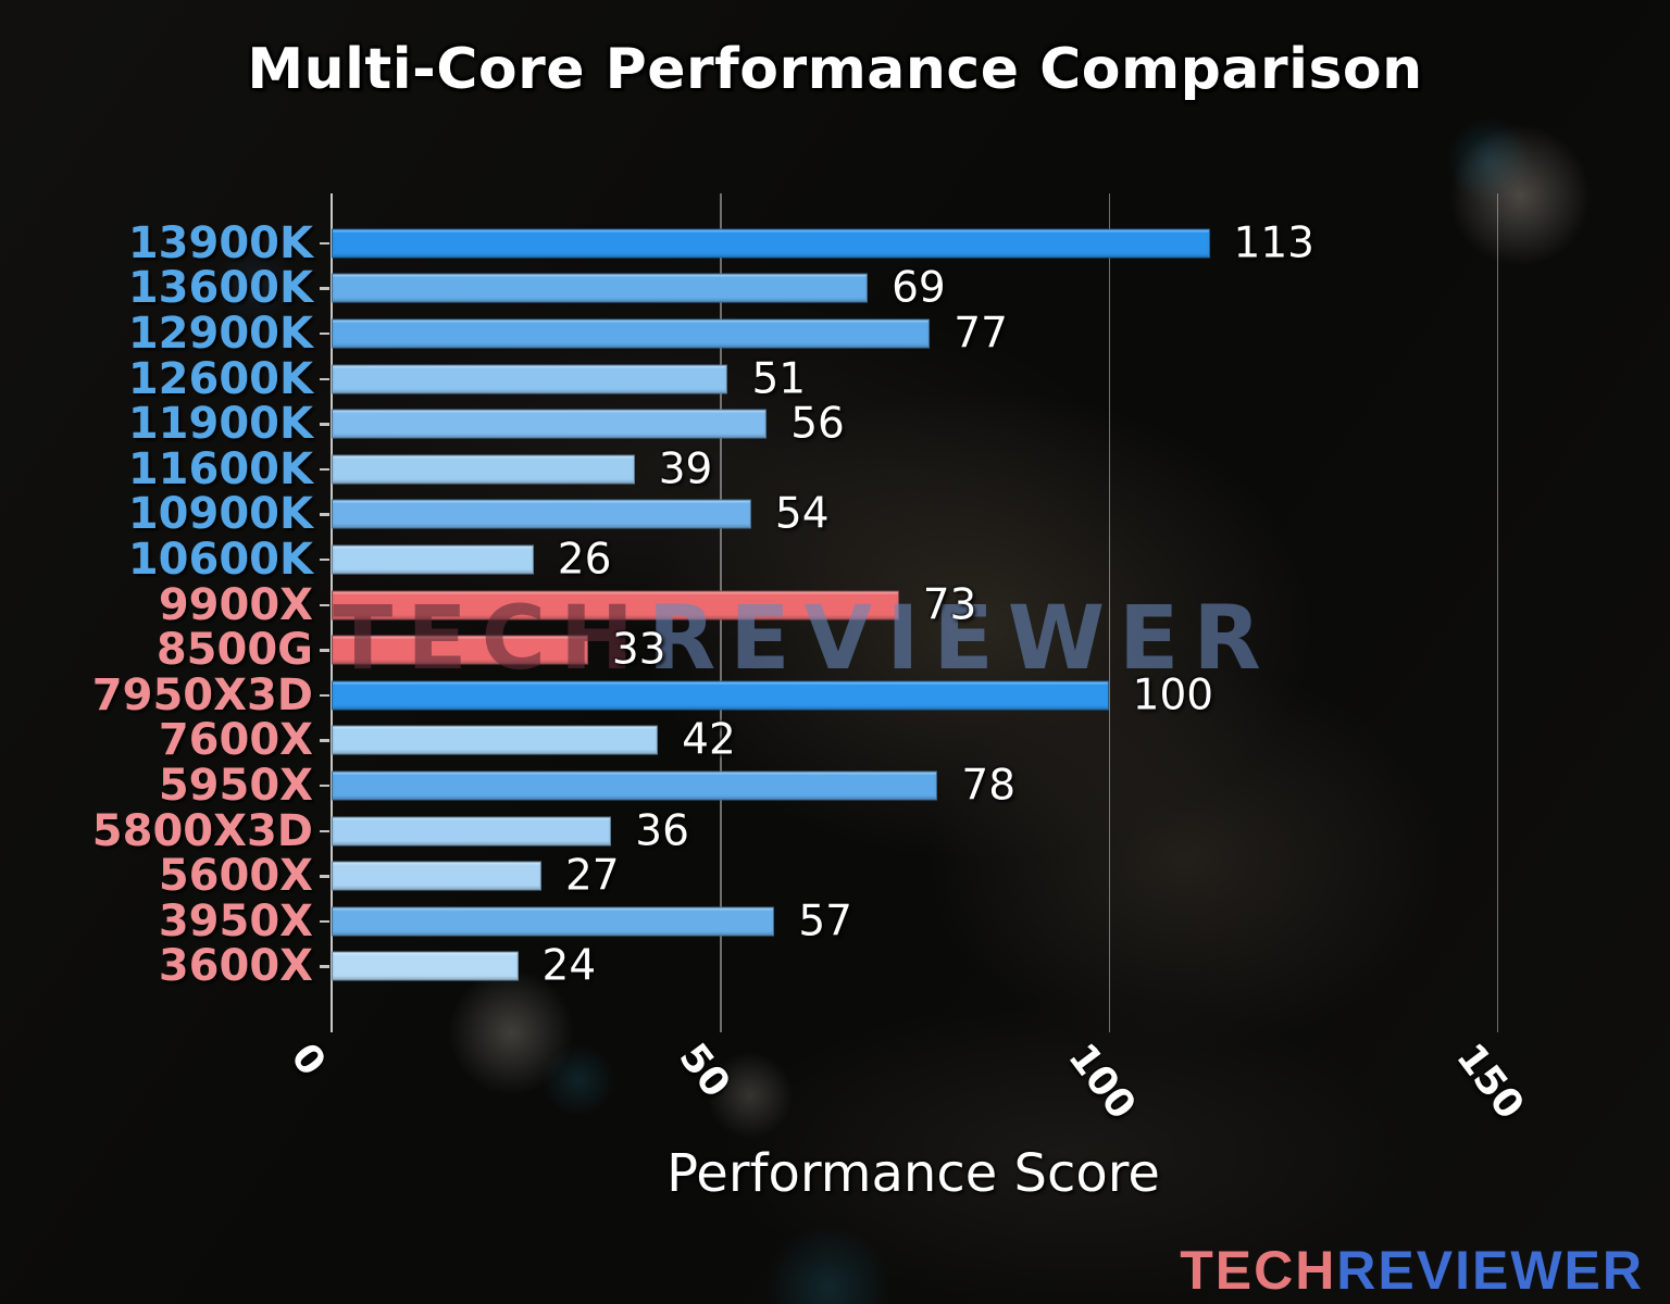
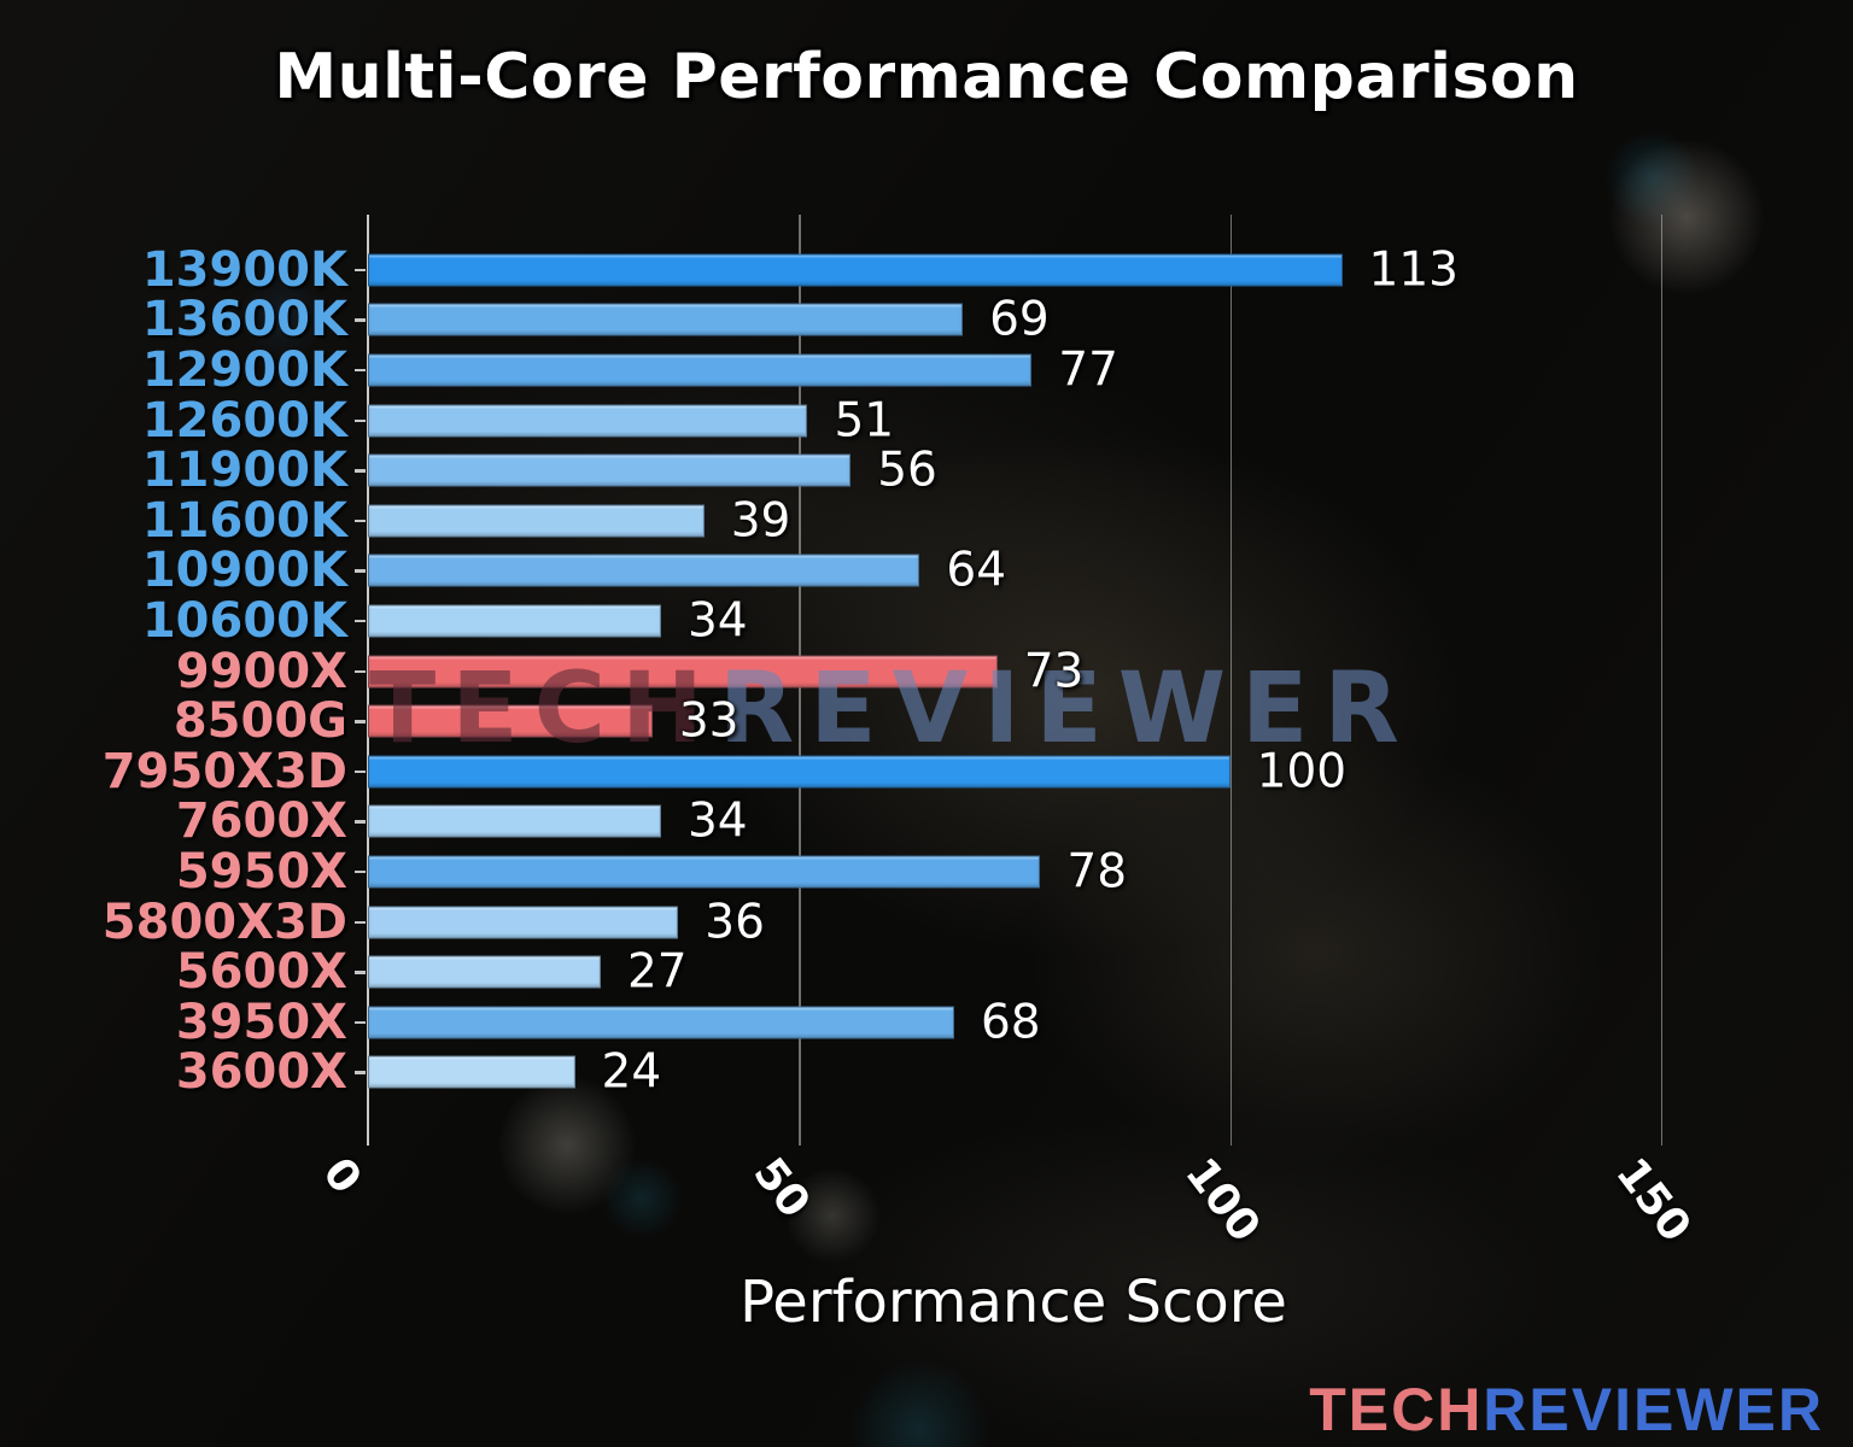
10900K: 54 -> 64
10600K: 26 -> 34
7600X: 42 -> 34
3950X: 57 -> 68
